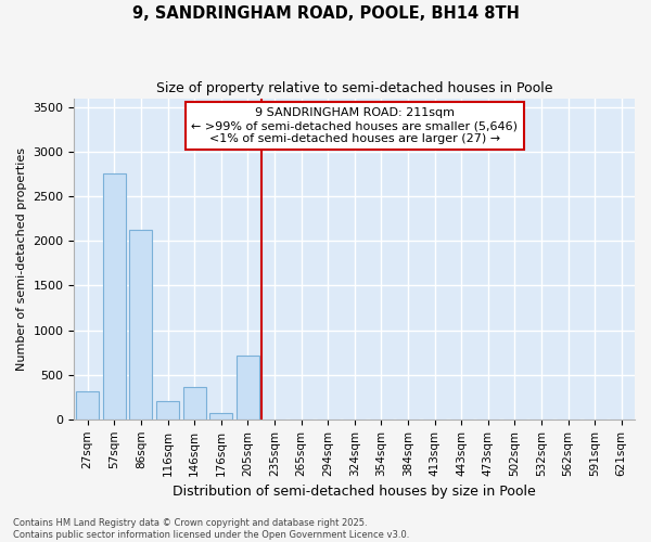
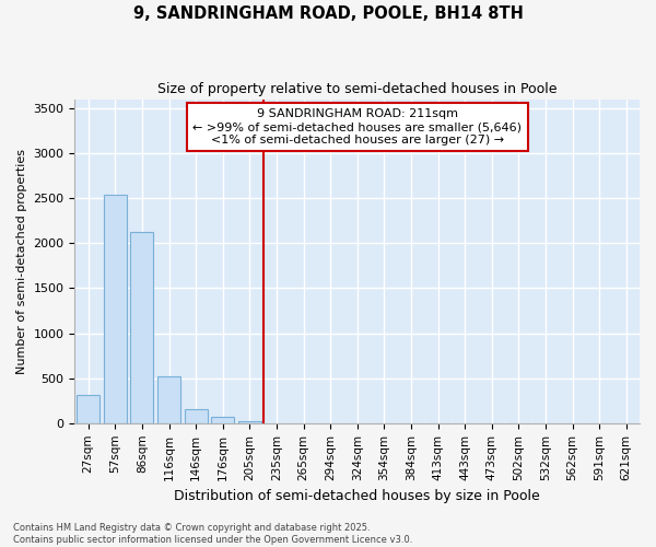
57sqm: 2760 -> 2540
116sqm: 200 -> 520
146sqm: 360 -> 150
205sqm: 720 -> 20
